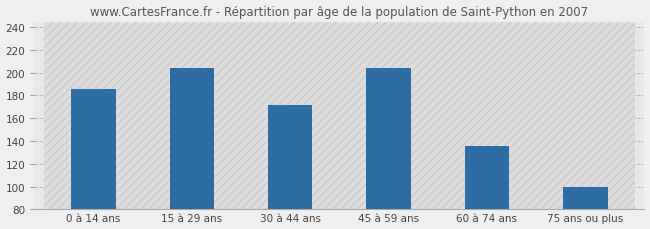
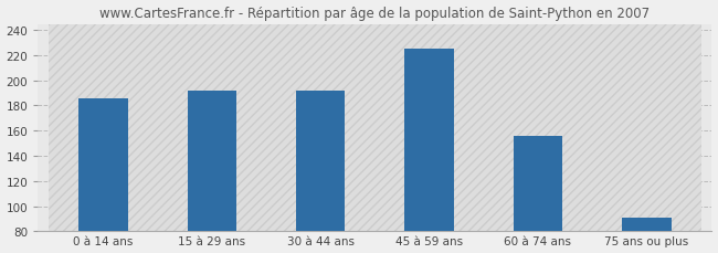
15 à 29 ans: 204 -> 192
30 à 44 ans: 172 -> 192
45 à 59 ans: 204 -> 225
60 à 74 ans: 136 -> 156
75 ans ou plus: 100 -> 91
